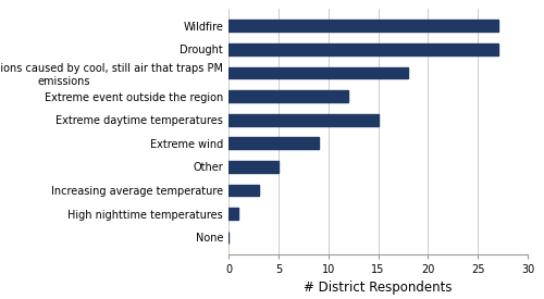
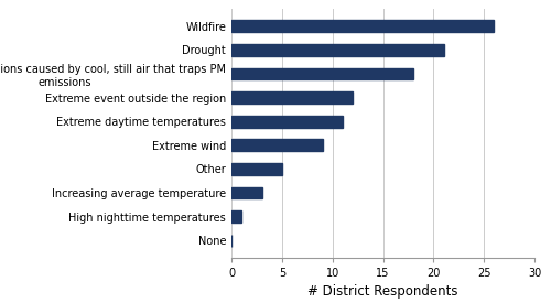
Wildfire: 27 -> 26
Drought: 27 -> 21
Extreme daytime temperatures: 15 -> 11
